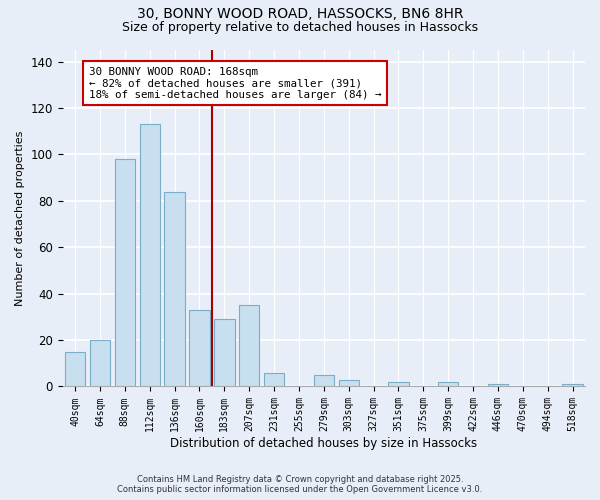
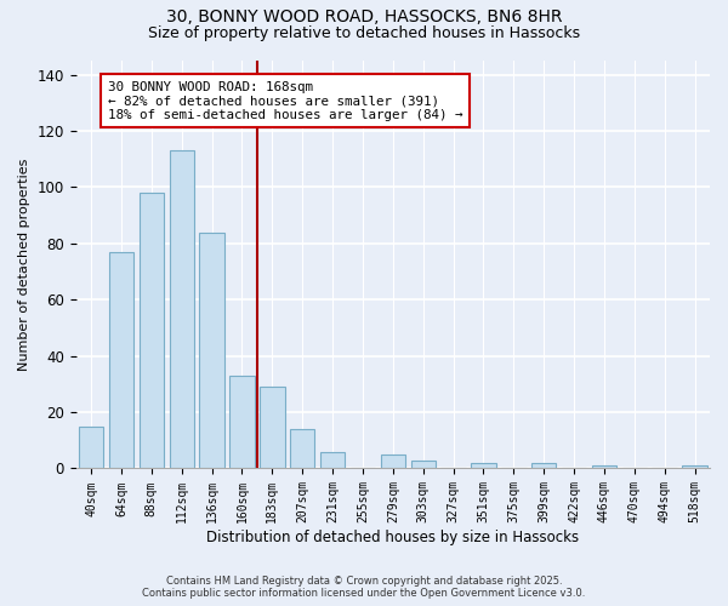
64sqm: 20 -> 77
207sqm: 35 -> 14
